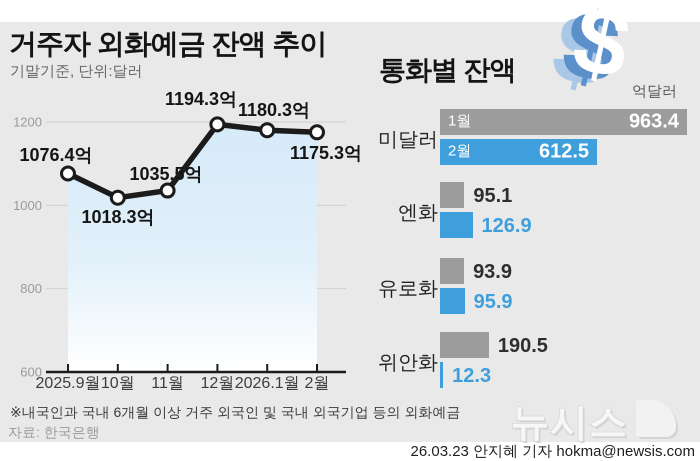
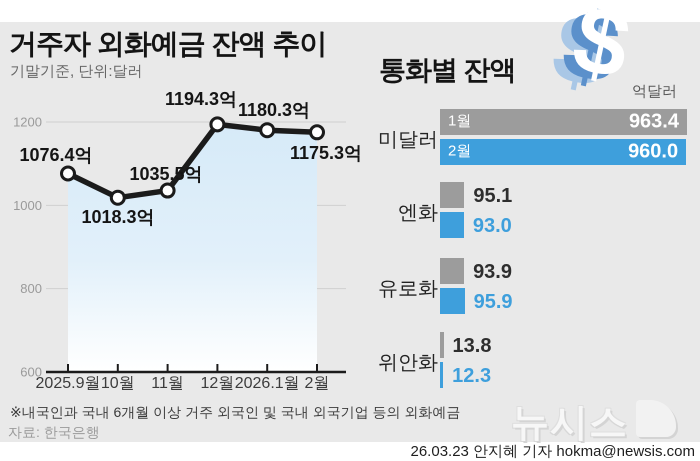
통화별 잔액/2월/미달러: 612.5 -> 960.0
통화별 잔액/2월/엔화: 126.9 -> 93.0
통화별 잔액/1월/위안화: 190.5 -> 13.8
